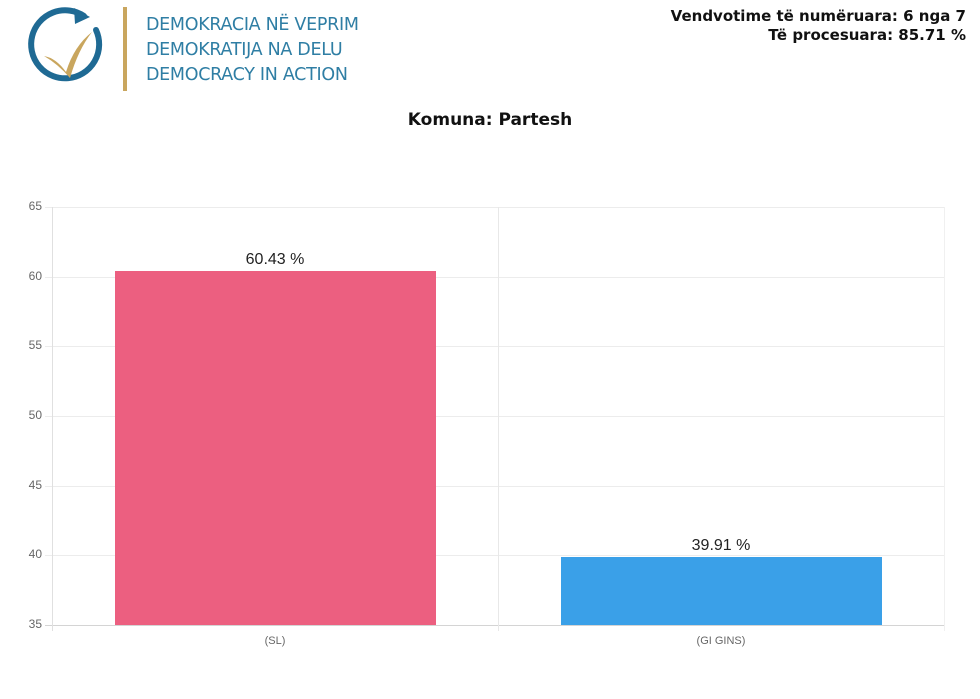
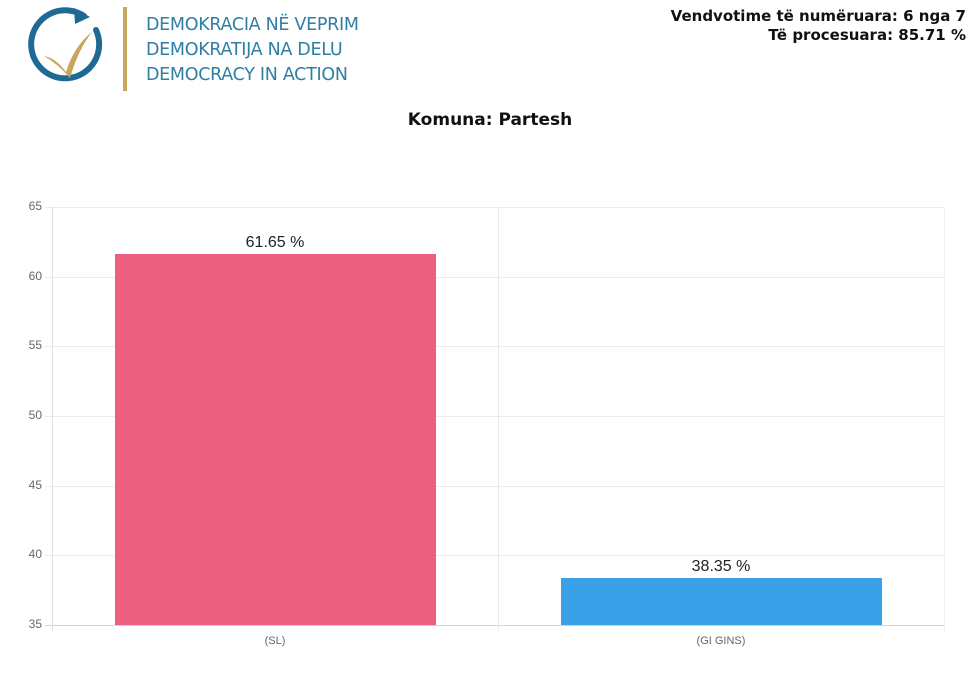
(SL): 60.43 -> 61.65
(GI GINS): 39.91 -> 38.35
